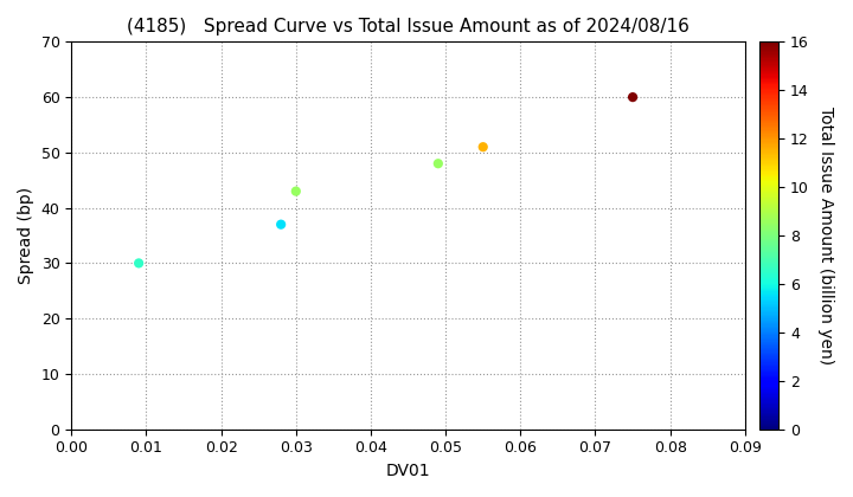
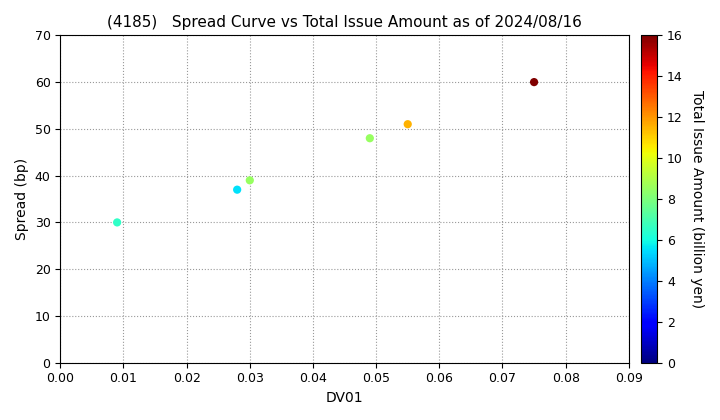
0.03: 43 -> 39
